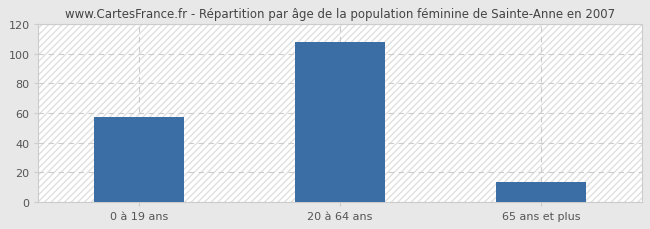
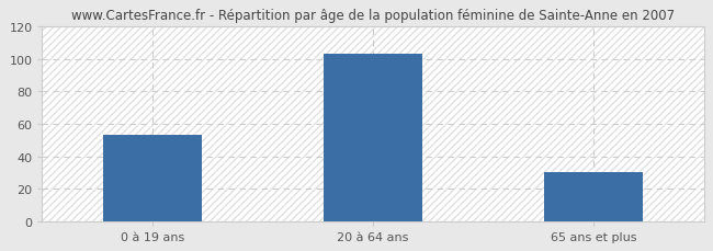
0 à 19 ans: 57 -> 53
20 à 64 ans: 108 -> 103
65 ans et plus: 13 -> 30
